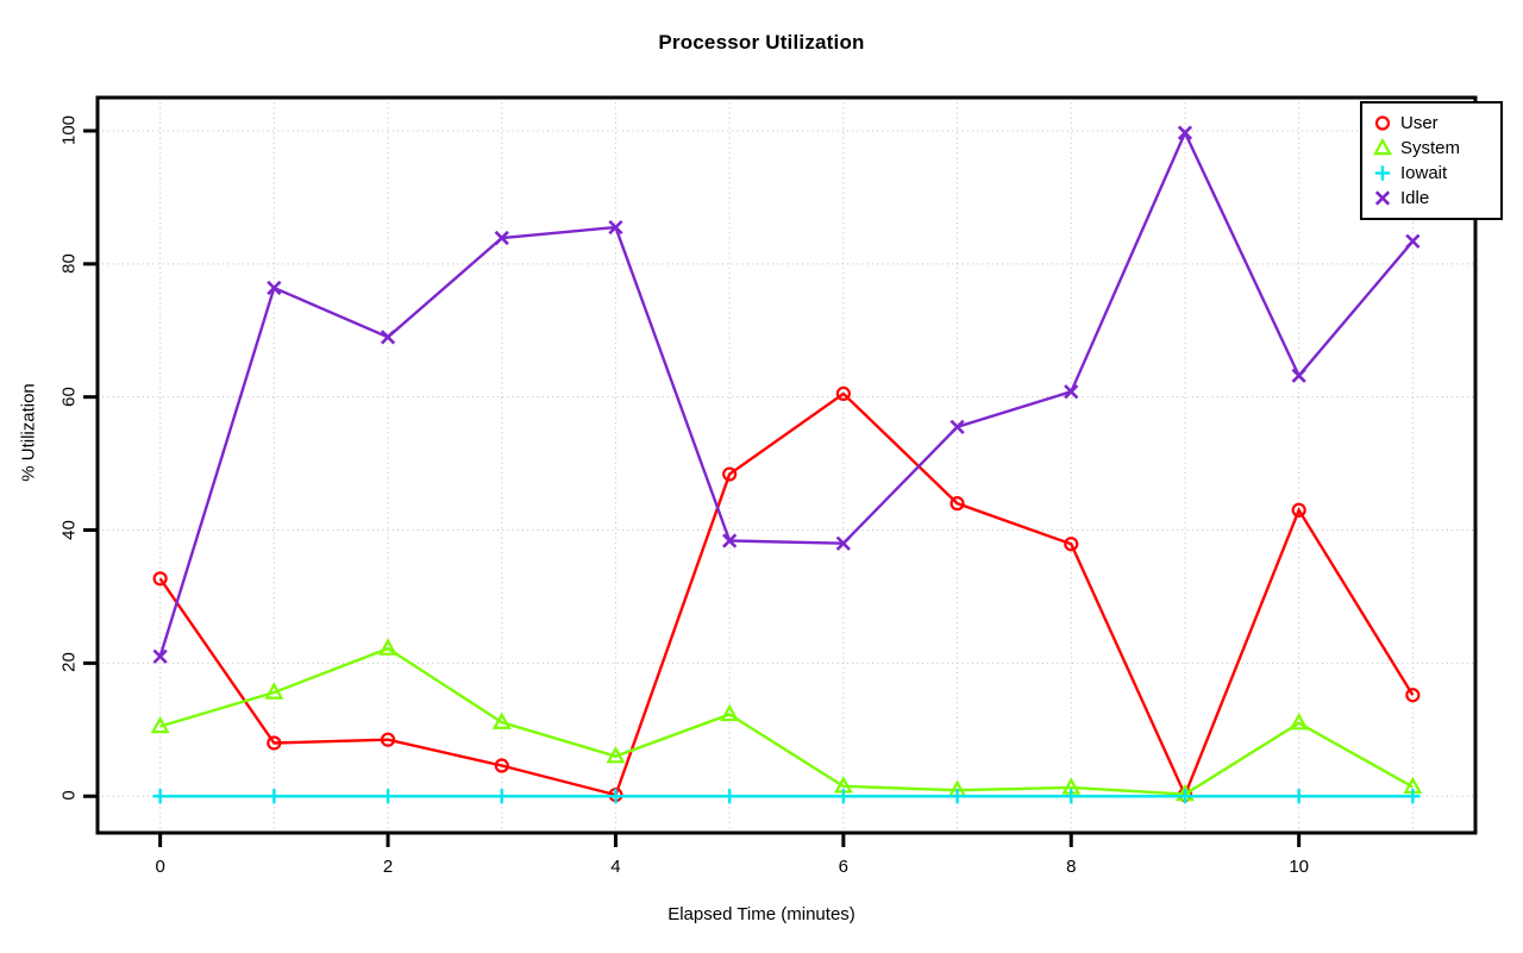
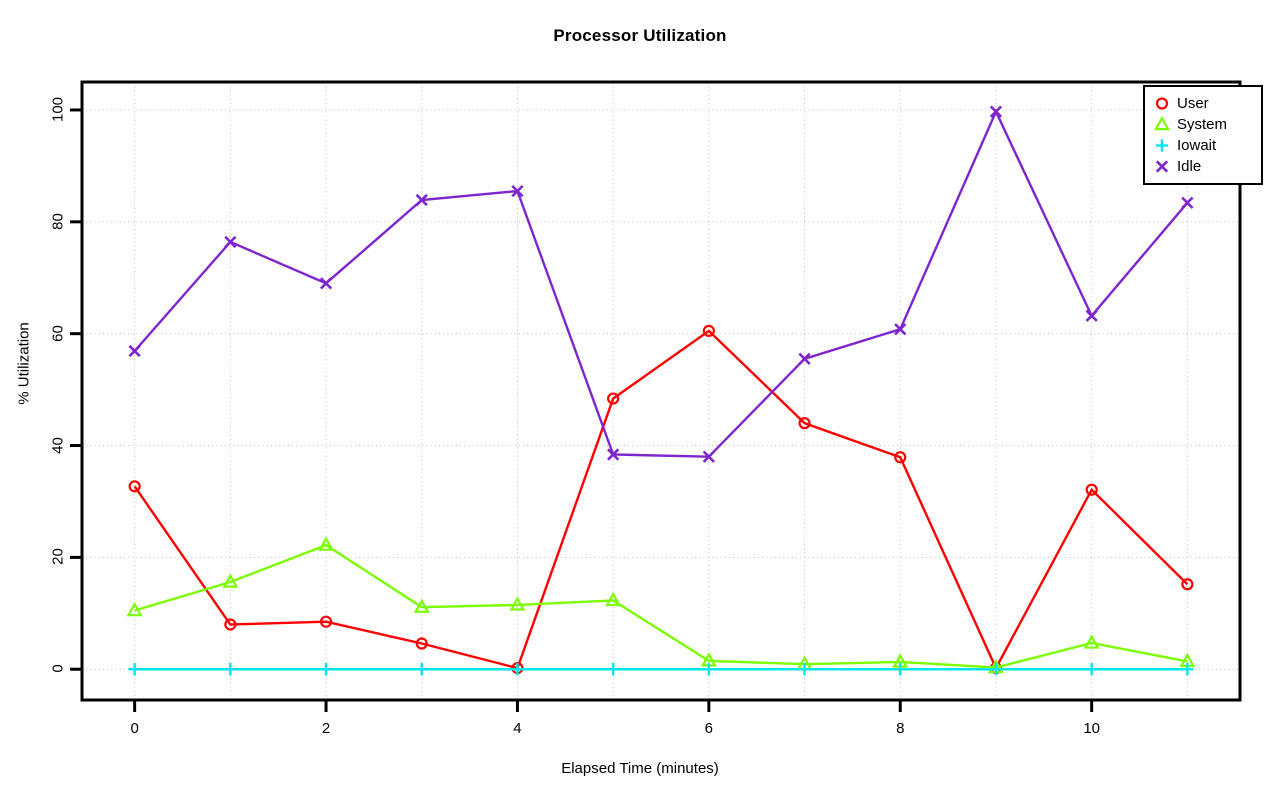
Idle/0: 21 -> 57
System/4: 6 -> 12
User/10: 43 -> 32
System/10: 11 -> 5
